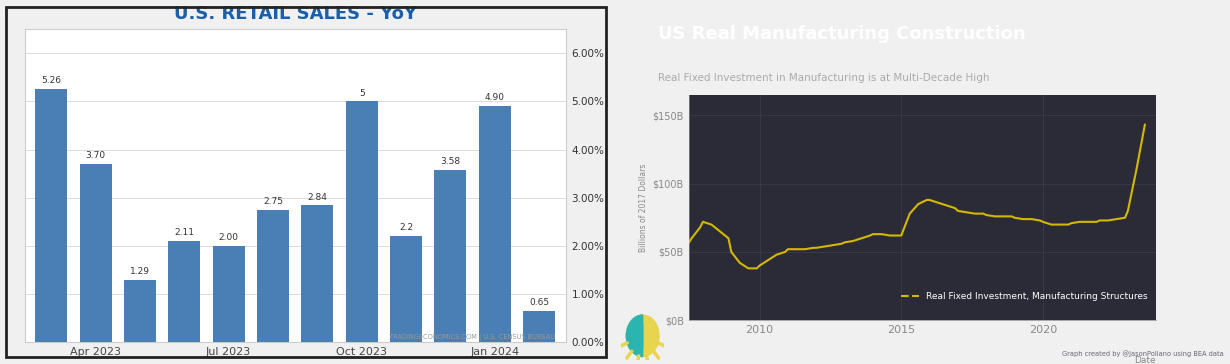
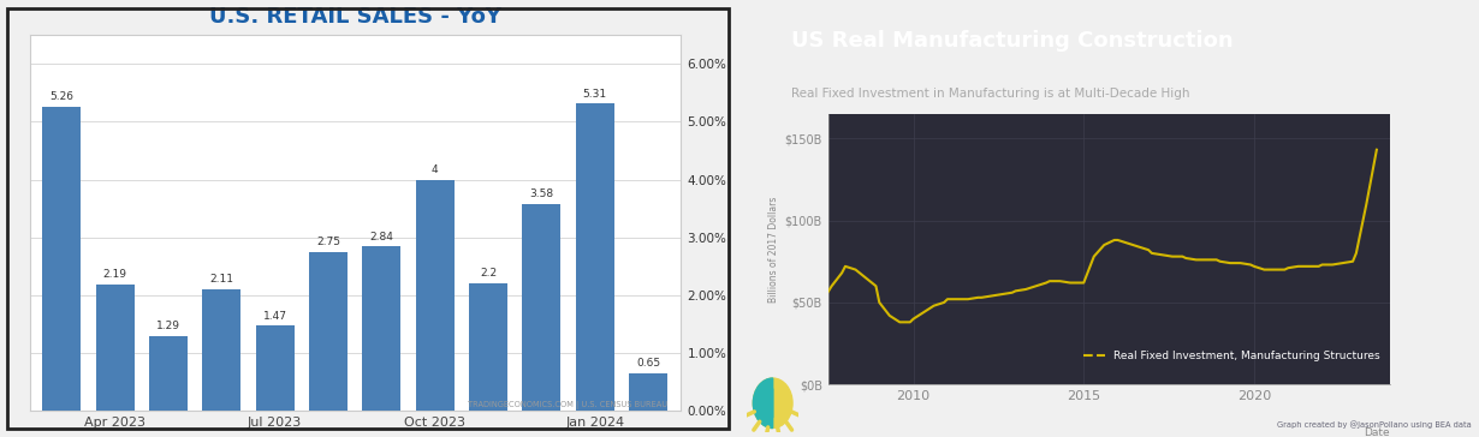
U.S. RETAIL SALES - YoY/Apr 2023: 3.70 -> 2.19
U.S. RETAIL SALES - YoY/Jul 2023: 2.00 -> 1.47
U.S. RETAIL SALES - YoY/Oct 2023: 5 -> 4
U.S. RETAIL SALES - YoY/Jan 2024: 4.90 -> 5.31
